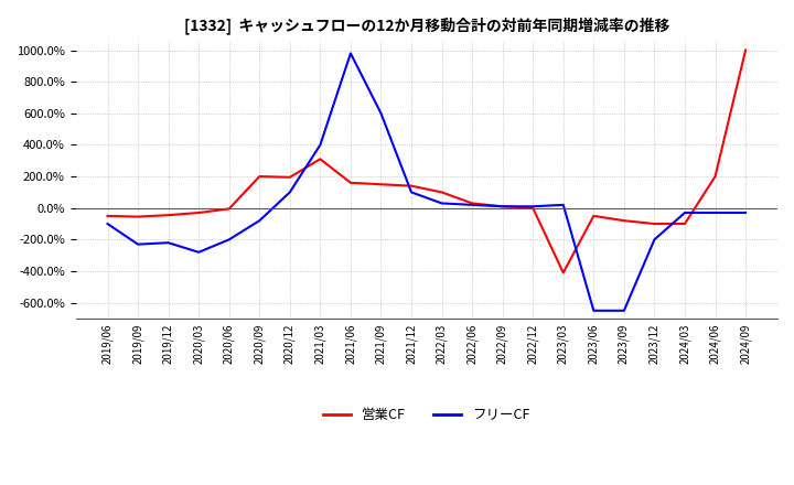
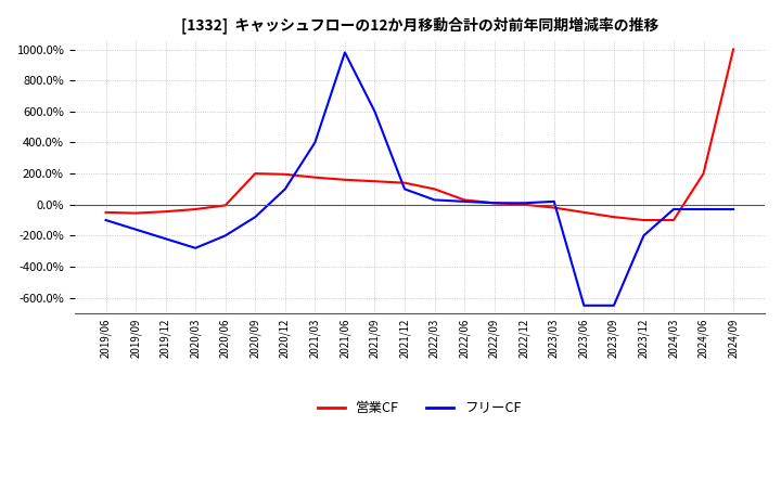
フリーCF/2019/09: -230% -> -160%
営業CF/2021/03: 310% -> 180%
営業CF/2023/03: -410% -> -20%
